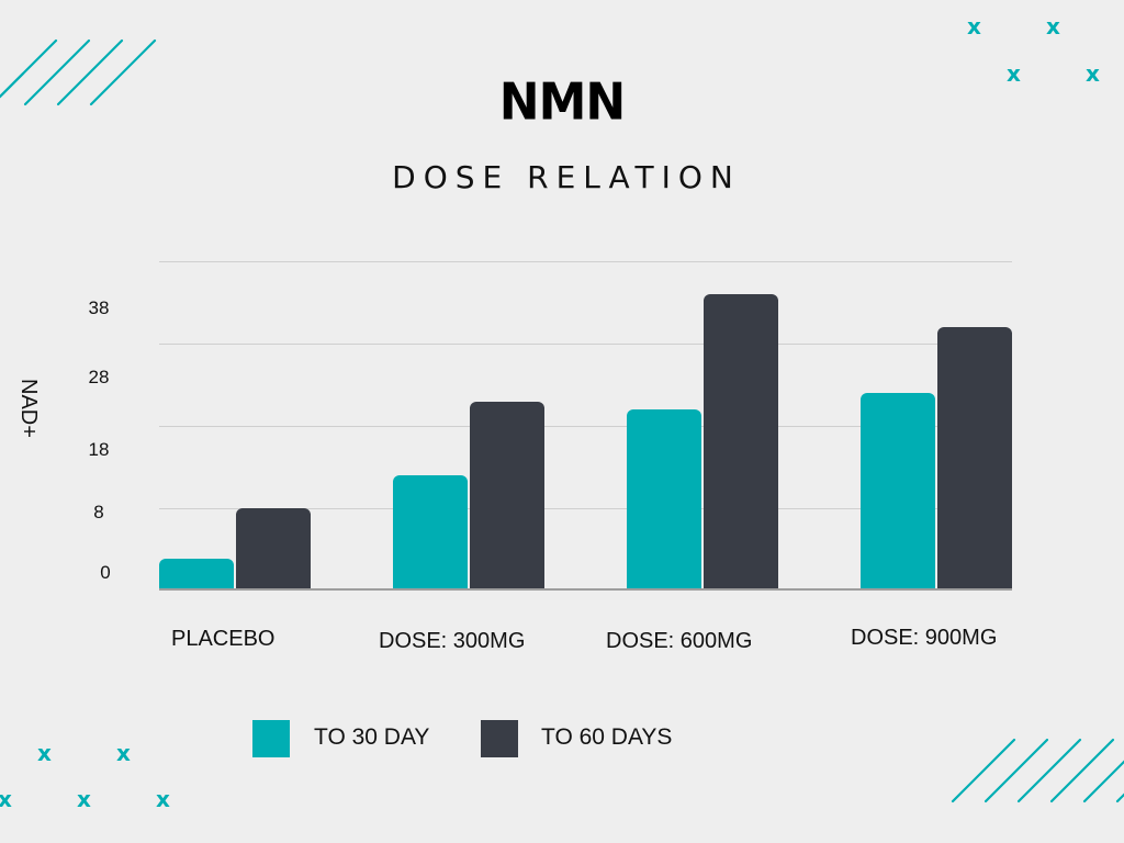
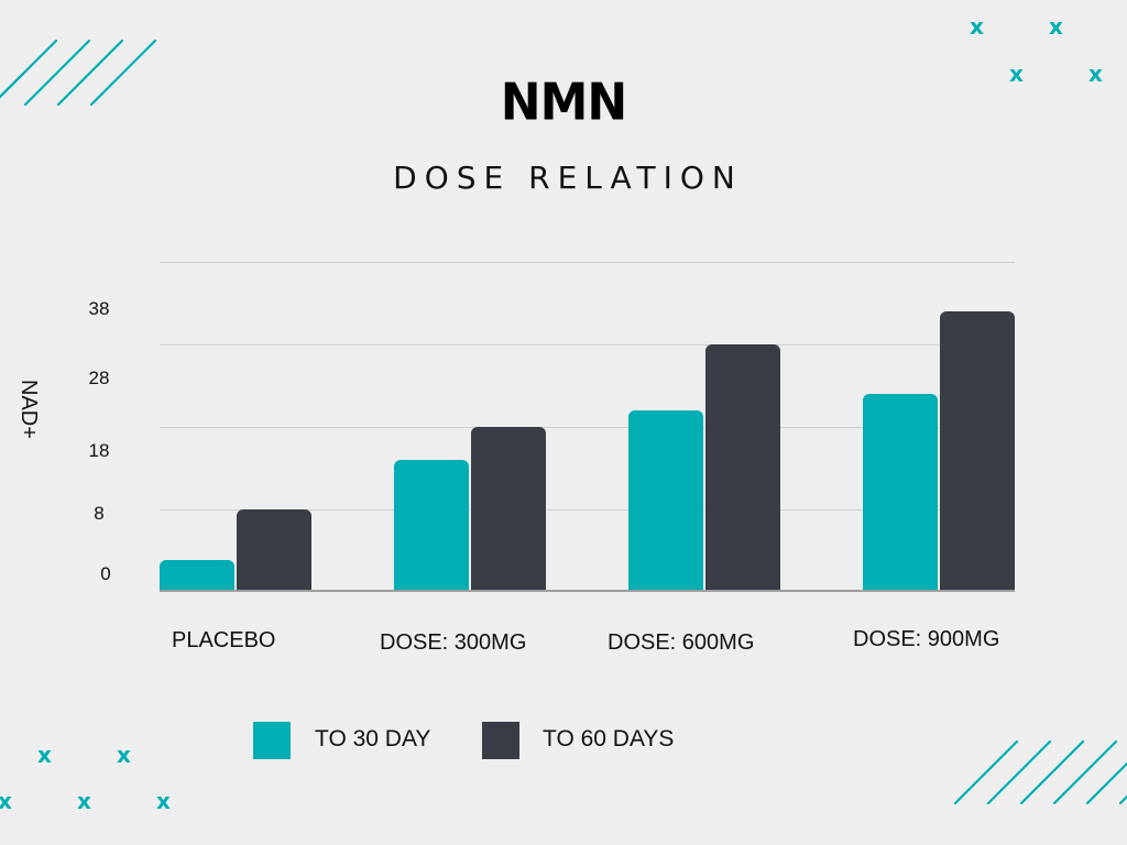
TO 30 DAY/DOSE: 300MG: 12 -> 14
TO 60 DAYS/DOSE: 300MG: 21 -> 18
TO 60 DAYS/DOSE: 600MG: 34 -> 28
TO 60 DAYS/DOSE: 900MG: 30 -> 32
